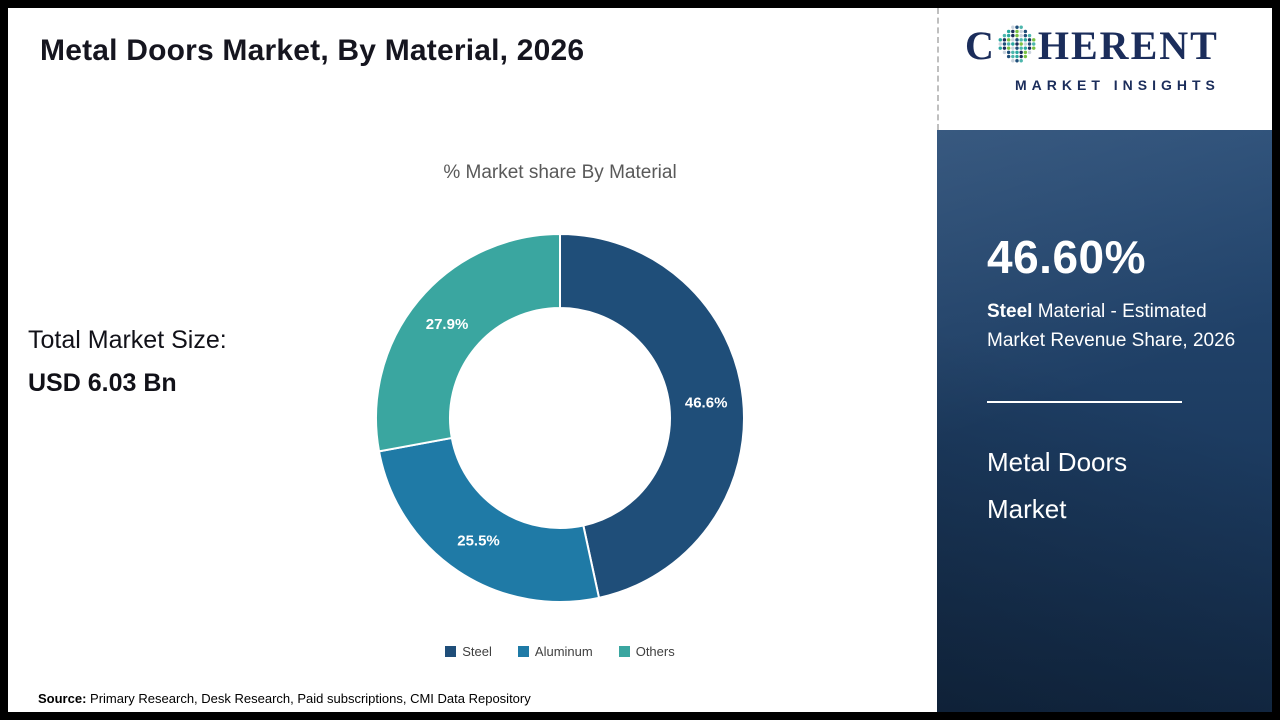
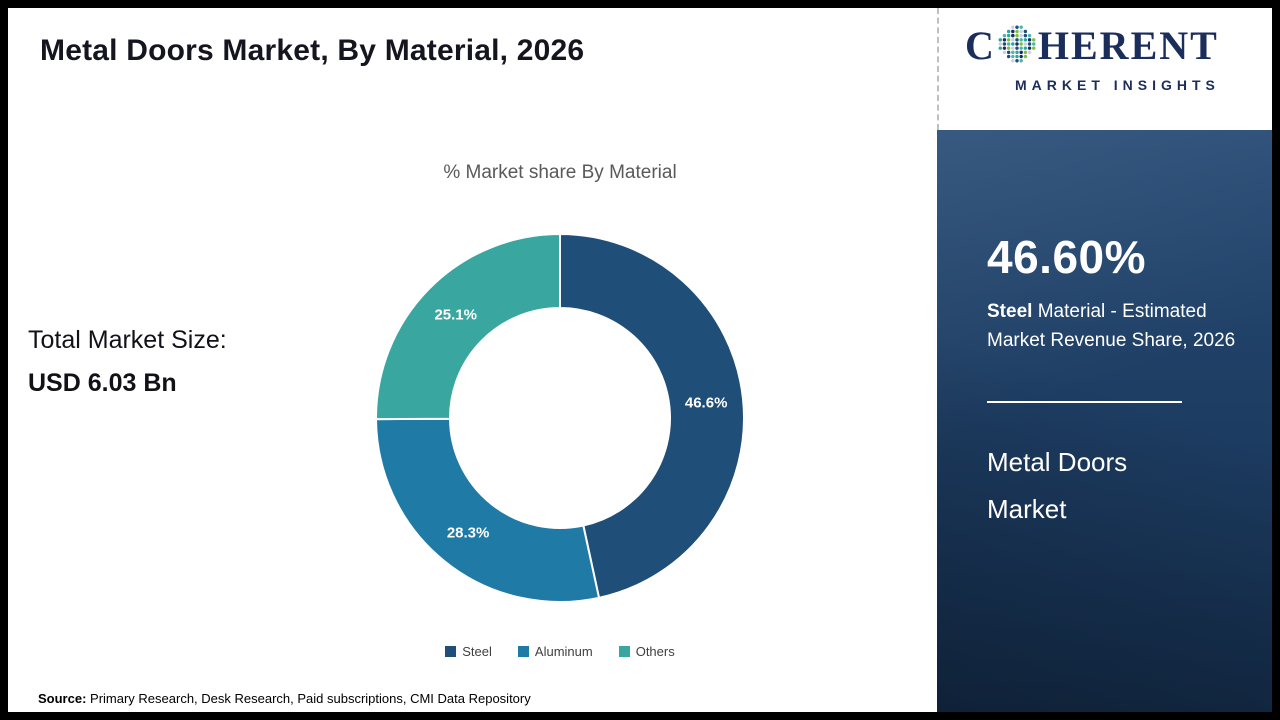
Aluminum: 25.5% -> 28.3%
Others: 27.9% -> 25.1%
